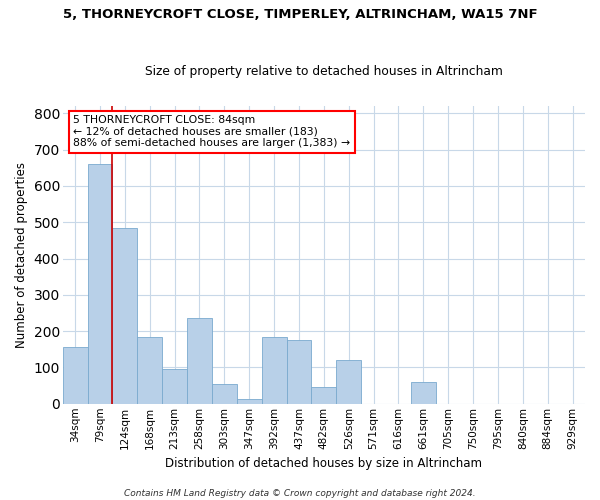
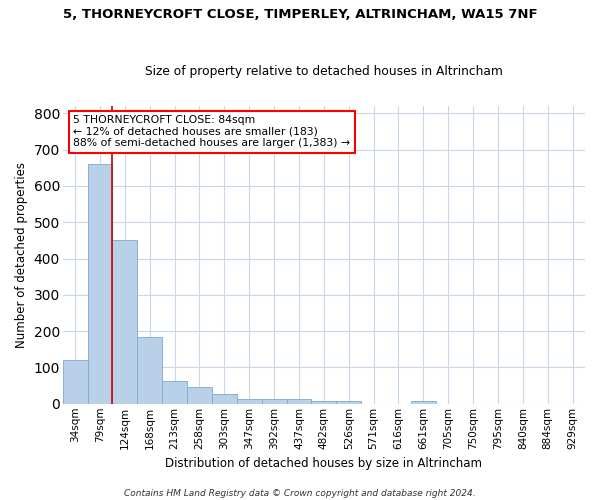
34sqm: 155 -> 120
124sqm: 485 -> 450
213sqm: 95 -> 62
258sqm: 235 -> 47
303sqm: 55 -> 28
392sqm: 185 -> 13
437sqm: 175 -> 13
482sqm: 45 -> 8
526sqm: 120 -> 7
661sqm: 60 -> 7
